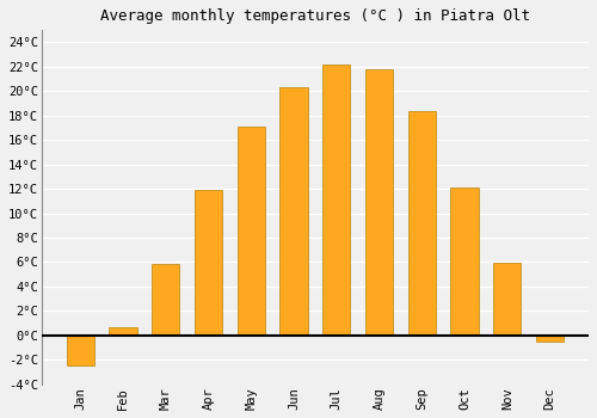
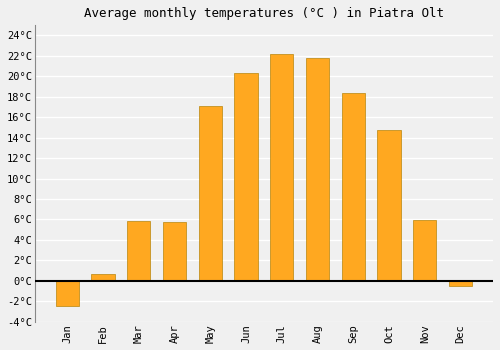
Apr: 11.9°C -> 5.7°C
Oct: 12.1°C -> 14.7°C
